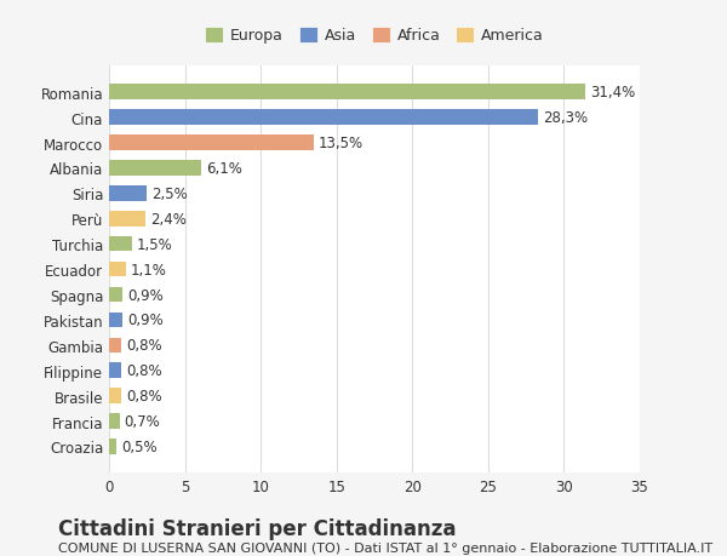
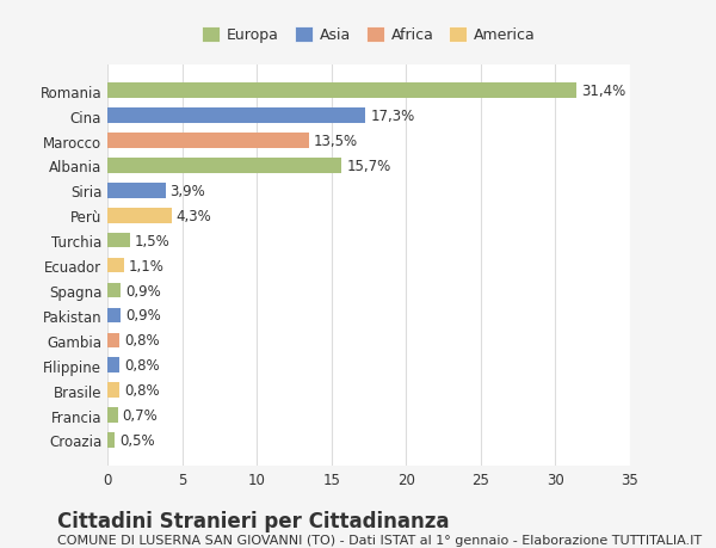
Cina: 28,3% -> 17,3%
Albania: 6,1% -> 15,7%
Siria: 2,5% -> 3,9%
Perù: 2,4% -> 4,3%
